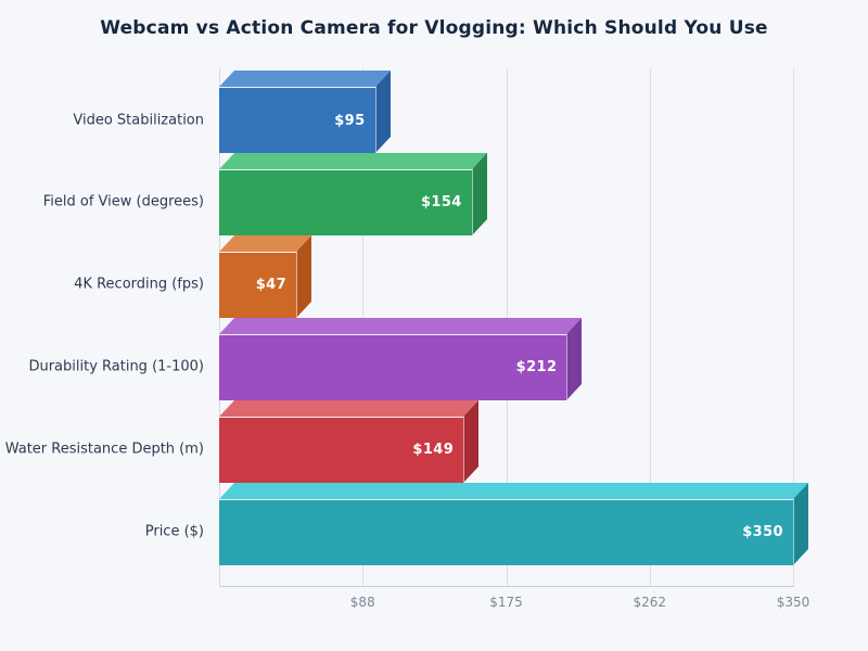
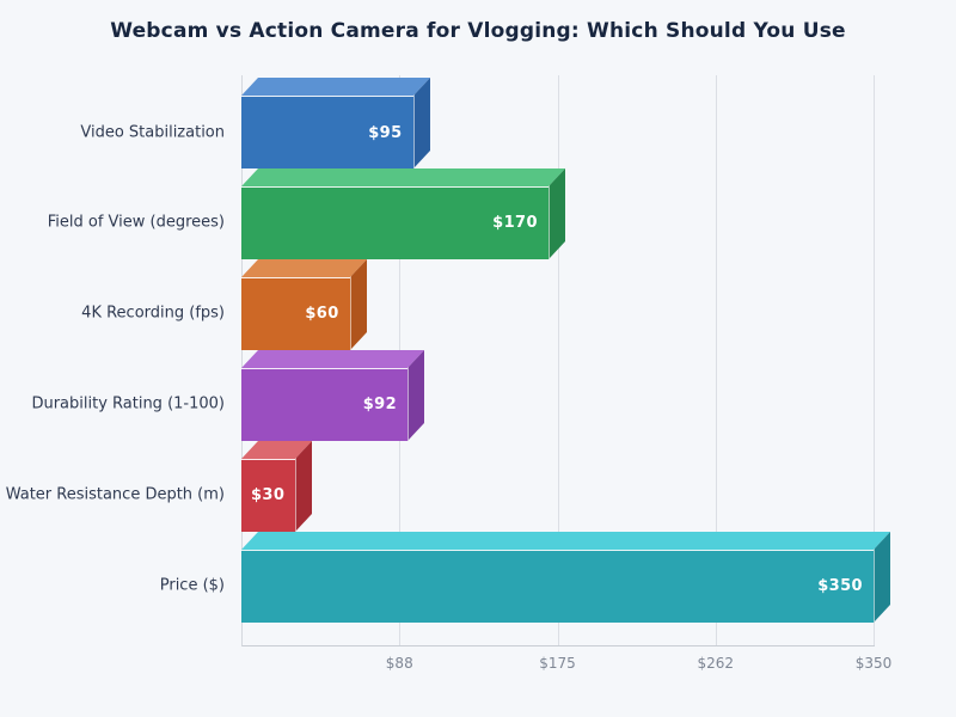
Field of View (degrees): $154 -> $170
4K Recording (fps): $47 -> $60
Durability Rating (1-100): $212 -> $92
Water Resistance Depth (m): $149 -> $30
